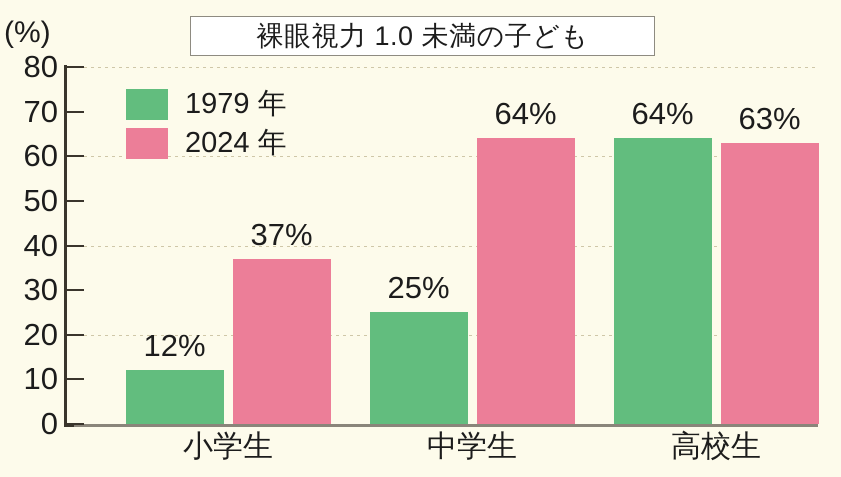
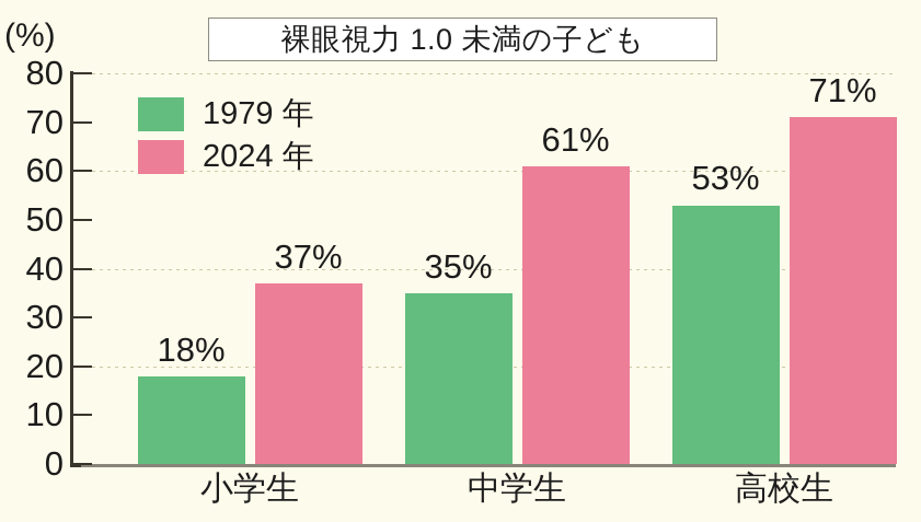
1979 年/小学生: 12% -> 18%
1979 年/中学生: 25% -> 35%
2024 年/中学生: 64% -> 61%
1979 年/高校生: 64% -> 53%
2024 年/高校生: 63% -> 71%
